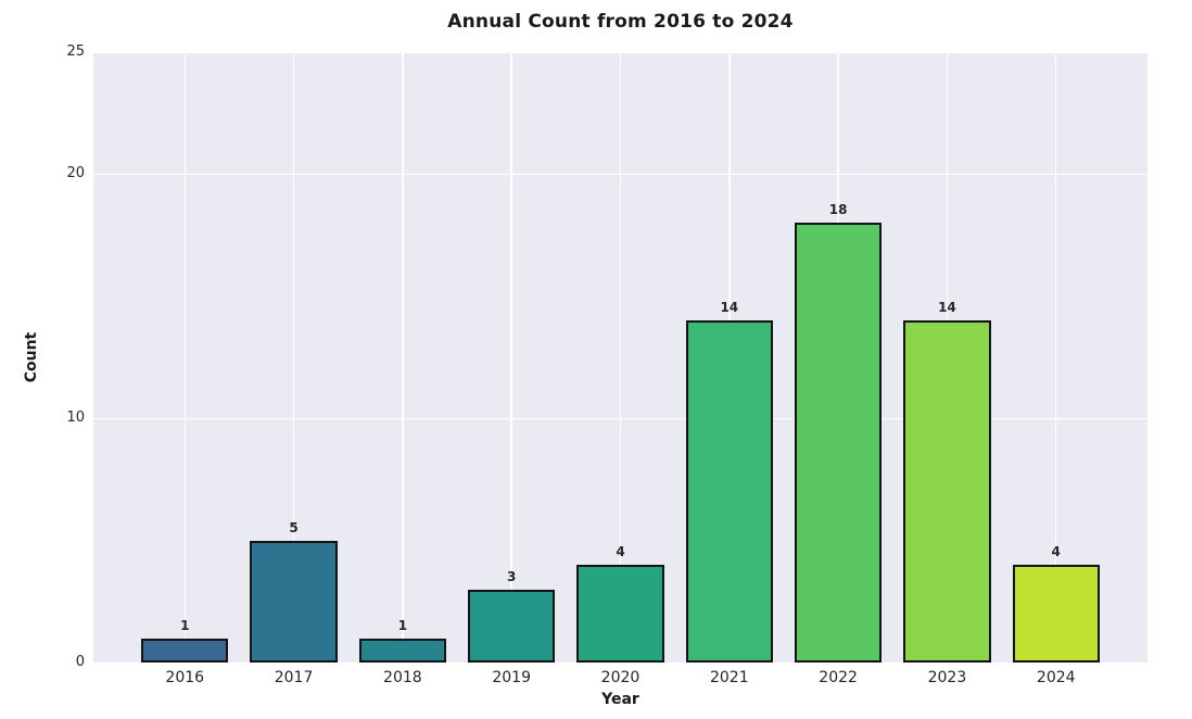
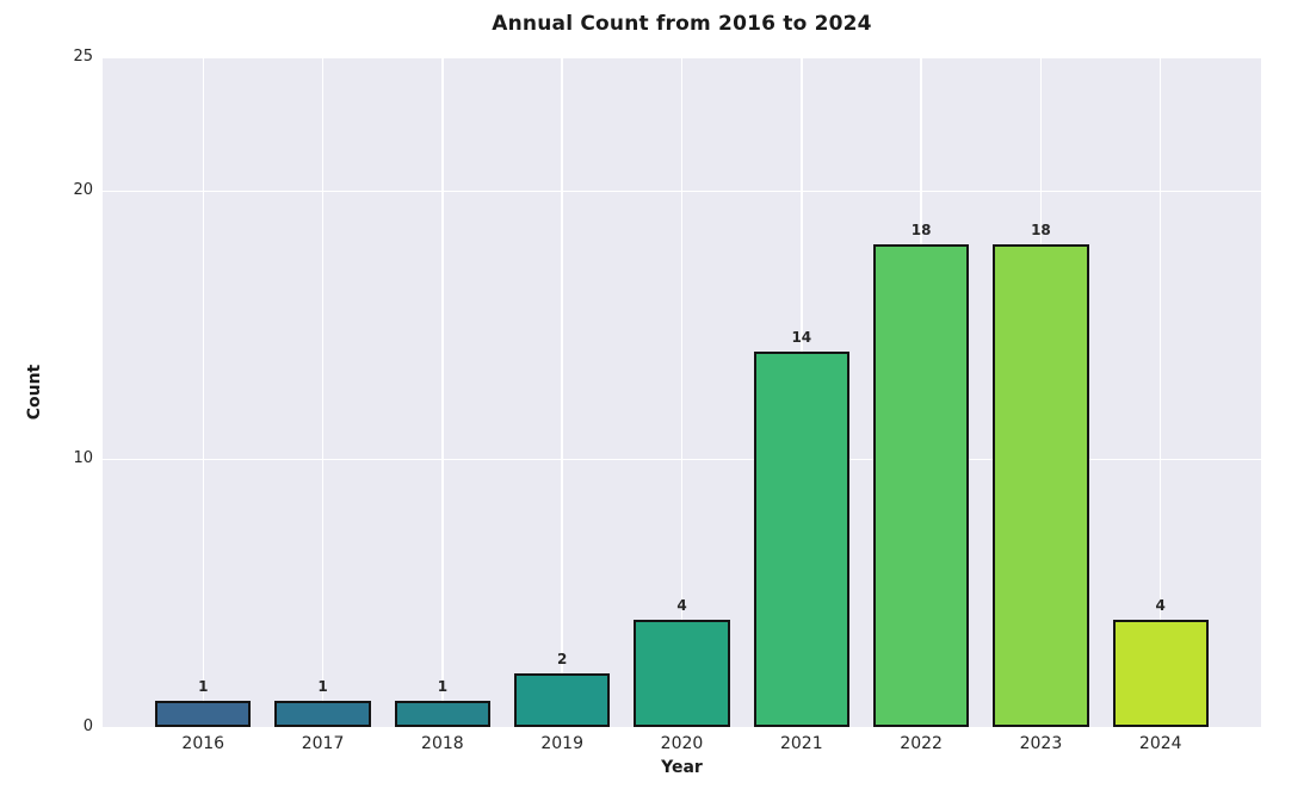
2017: 5 -> 1
2019: 3 -> 2
2023: 14 -> 18
